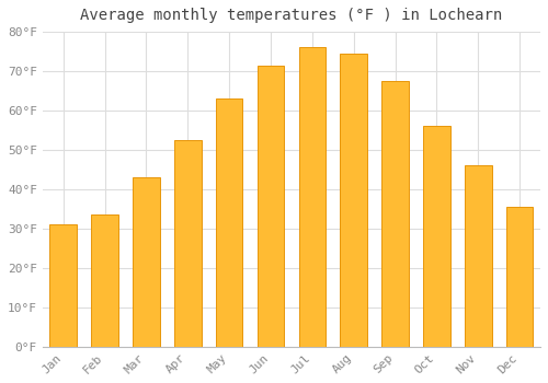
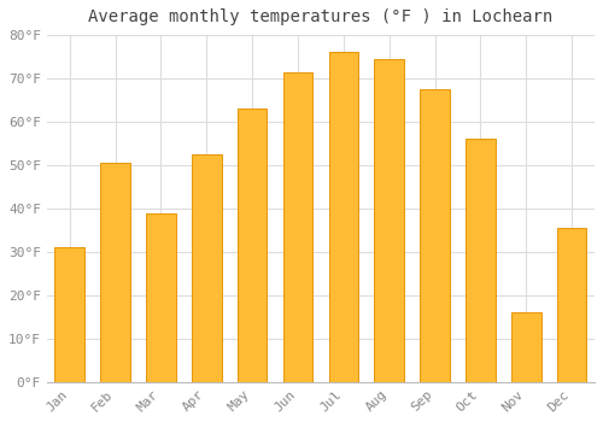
Feb: 33.5°F -> 50.5°F
Mar: 43.0°F -> 39.0°F
Nov: 46.0°F -> 16.0°F
